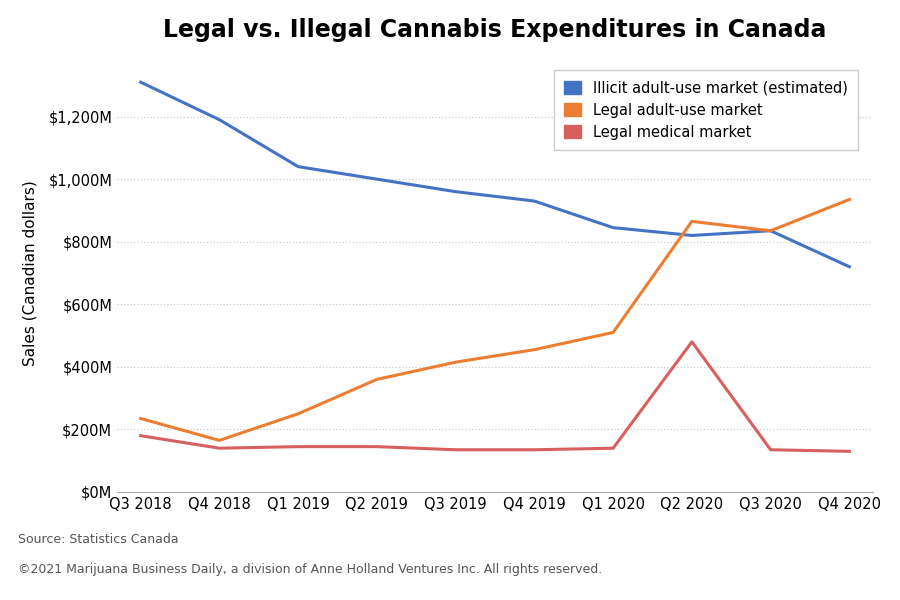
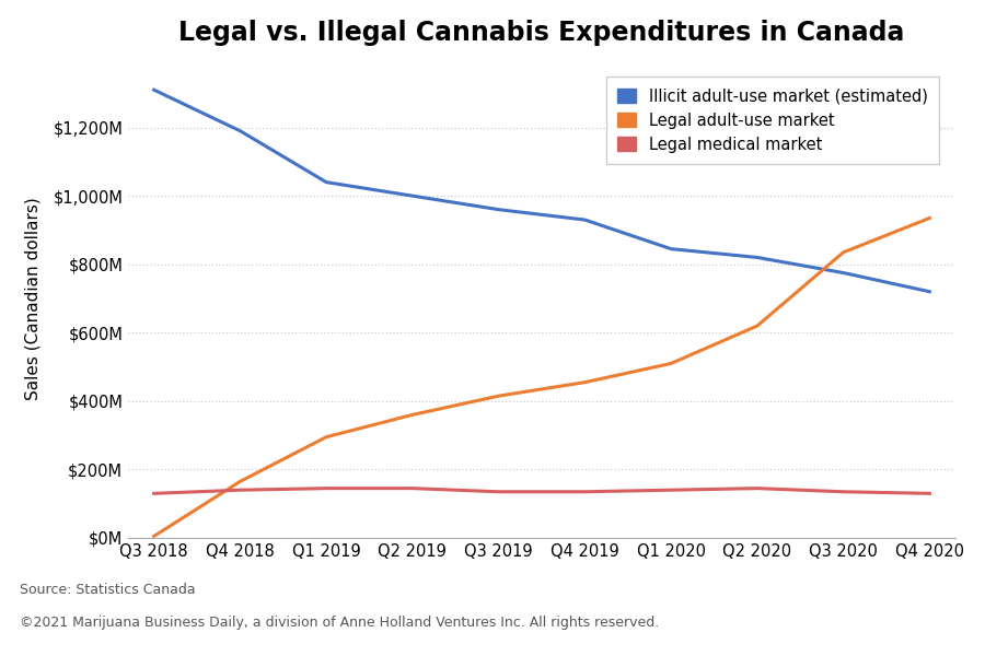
Legal adult-use market/Q3 2018: $235M -> $5M
Legal medical market/Q3 2018: $180M -> $130M
Legal adult-use market/Q1 2019: $250M -> $295M
Legal adult-use market/Q2 2020: $865M -> $620M
Legal medical market/Q2 2020: $480M -> $145M
Illicit adult-use market (estimated)/Q3 2020: $835M -> $775M
